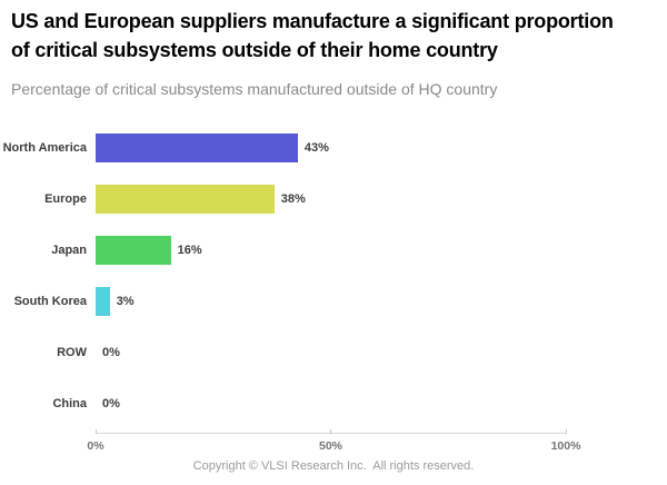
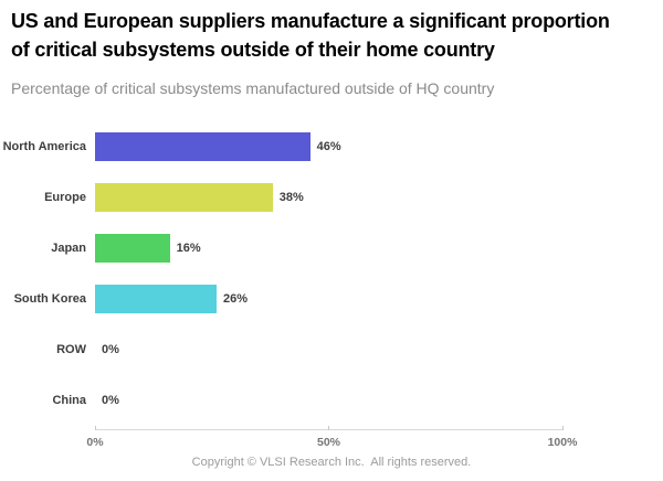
North America: 43% -> 46%
South Korea: 3% -> 26%
